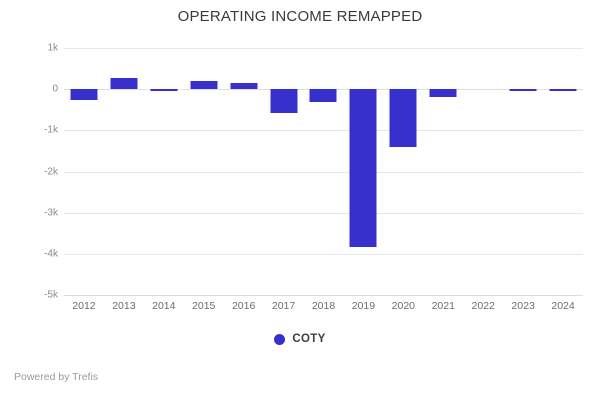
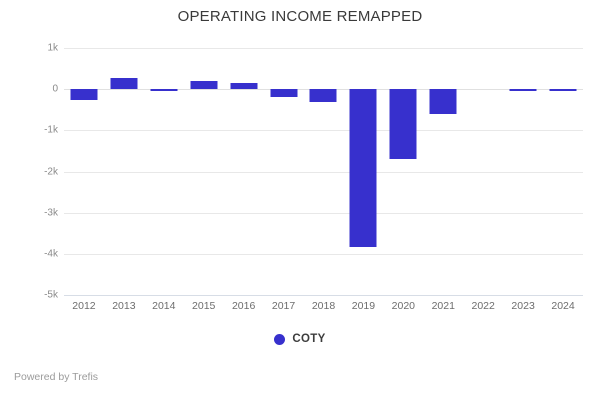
2017: -0.6k -> -0.2k
2020: -1.4k -> -1.7k
2021: -0.2k -> -0.6k
